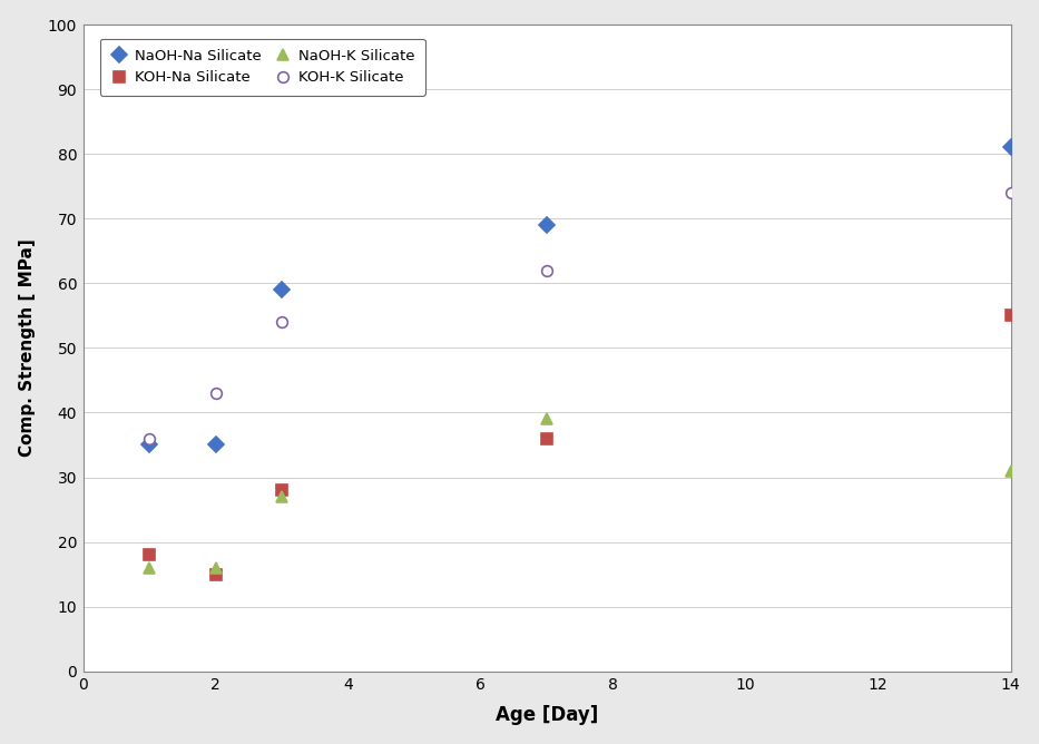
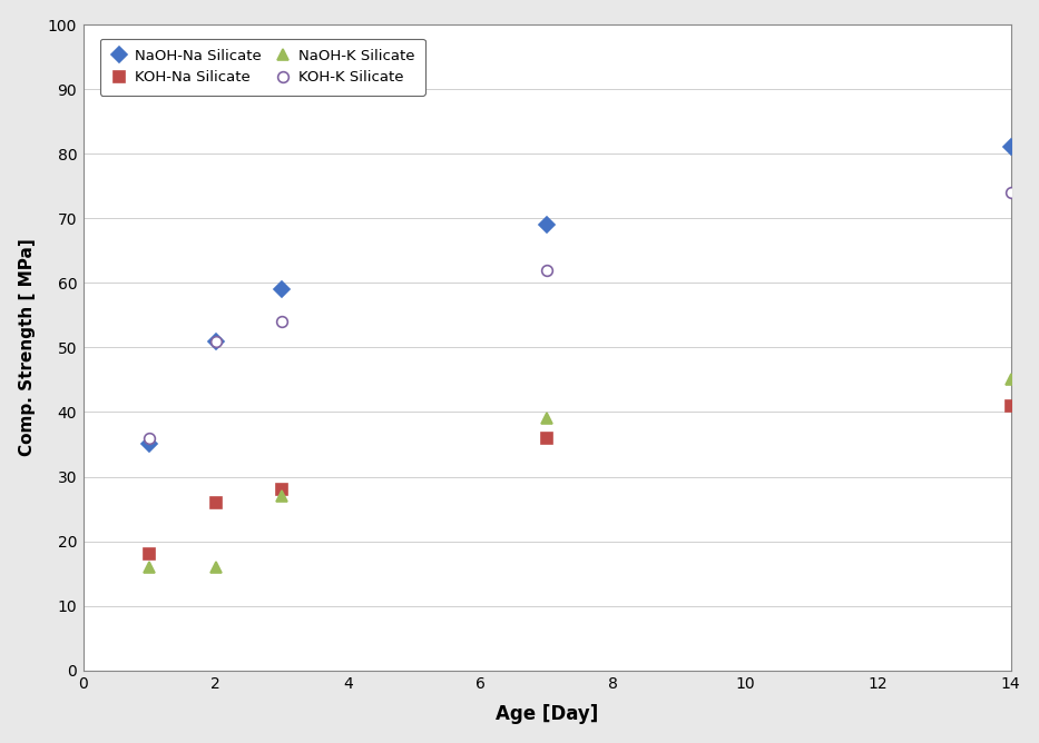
NaOH-Na Silicate/2: 35 -> 51
KOH-Na Silicate/2: 15 -> 26
KOH-K Silicate/2: 43 -> 51
KOH-Na Silicate/14: 55 -> 41
NaOH-K Silicate/14: 31 -> 45
